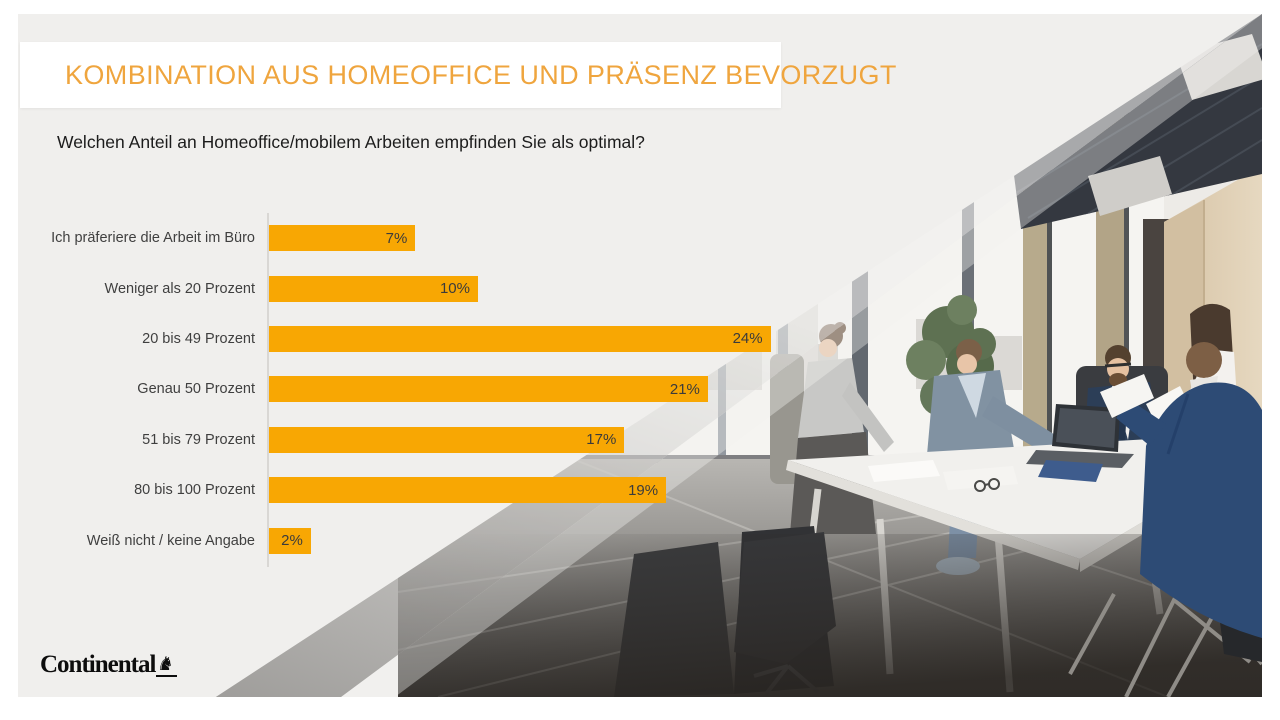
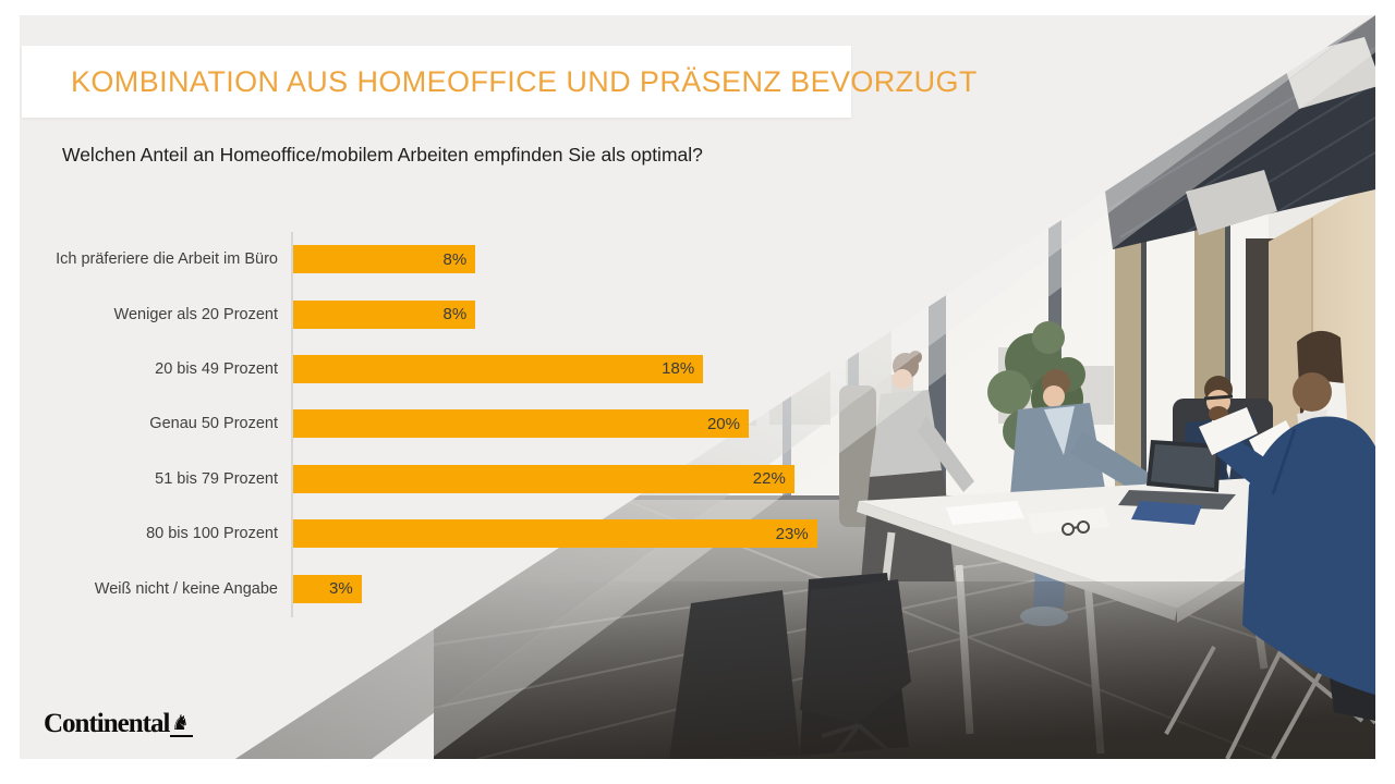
Ich präferiere die Arbeit im Büro: 7% -> 8%
Weniger als 20 Prozent: 10% -> 8%
20 bis 49 Prozent: 24% -> 18%
Genau 50 Prozent: 21% -> 20%
51 bis 79 Prozent: 17% -> 22%
80 bis 100 Prozent: 19% -> 23%
Weiß nicht / keine Angabe: 2% -> 3%
